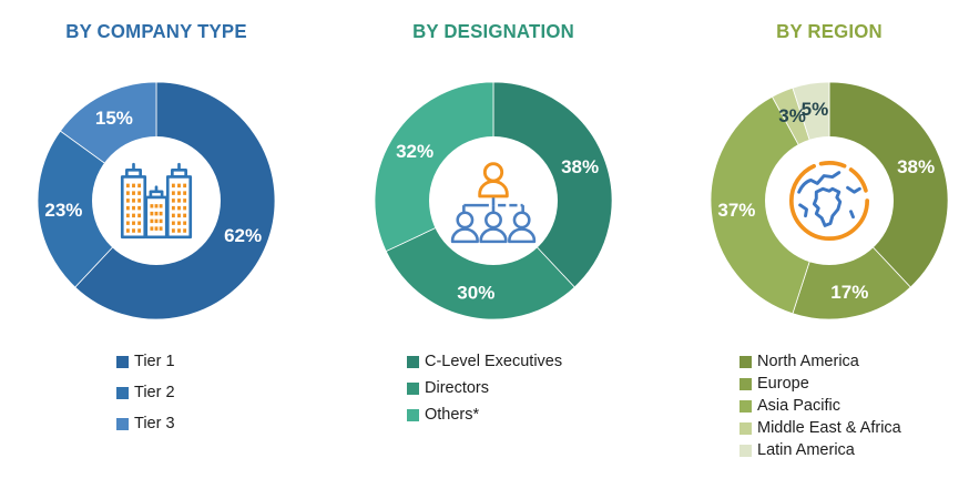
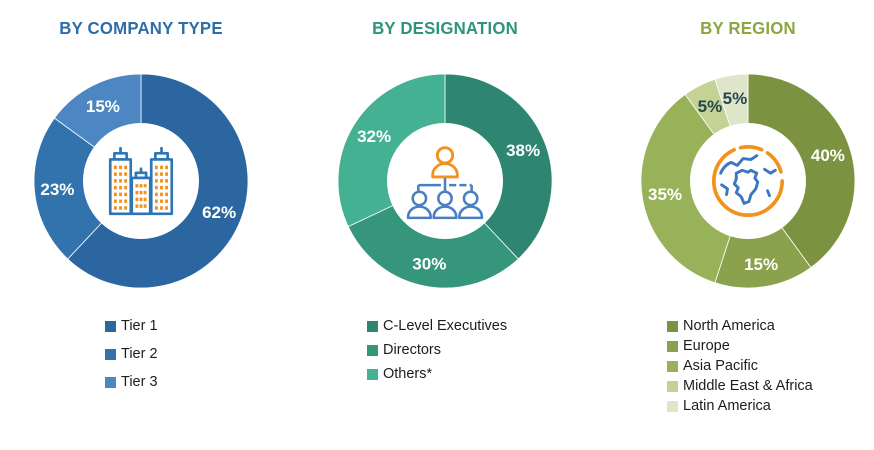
BY REGION/North America: 38% -> 40%
BY REGION/Europe: 17% -> 15%
BY REGION/Asia Pacific: 37% -> 35%
BY REGION/Middle East & Africa: 3% -> 5%
